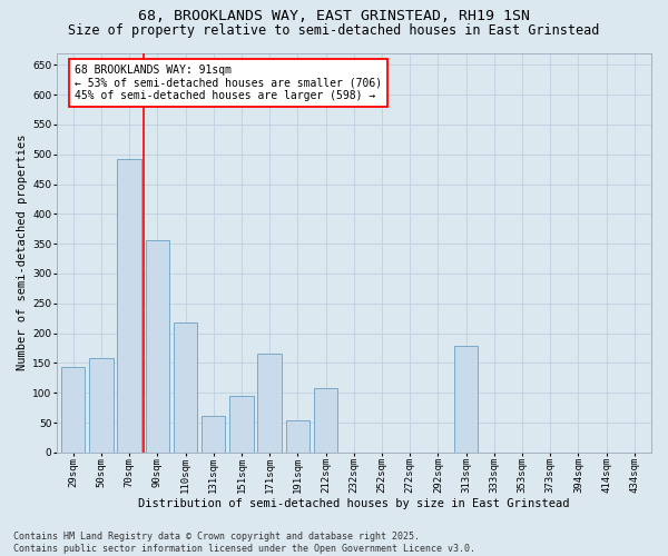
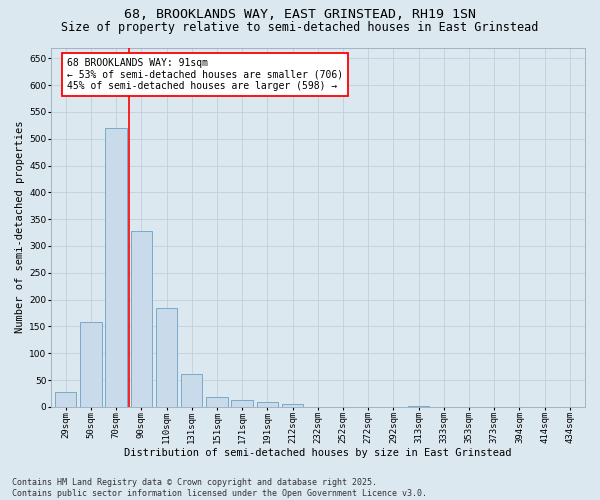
29sqm: 144 -> 28
70sqm: 492 -> 520
90sqm: 356 -> 328
110sqm: 218 -> 185
151sqm: 94 -> 18
171sqm: 166 -> 13
191sqm: 54 -> 10
212sqm: 108 -> 5
313sqm: 178 -> 2
